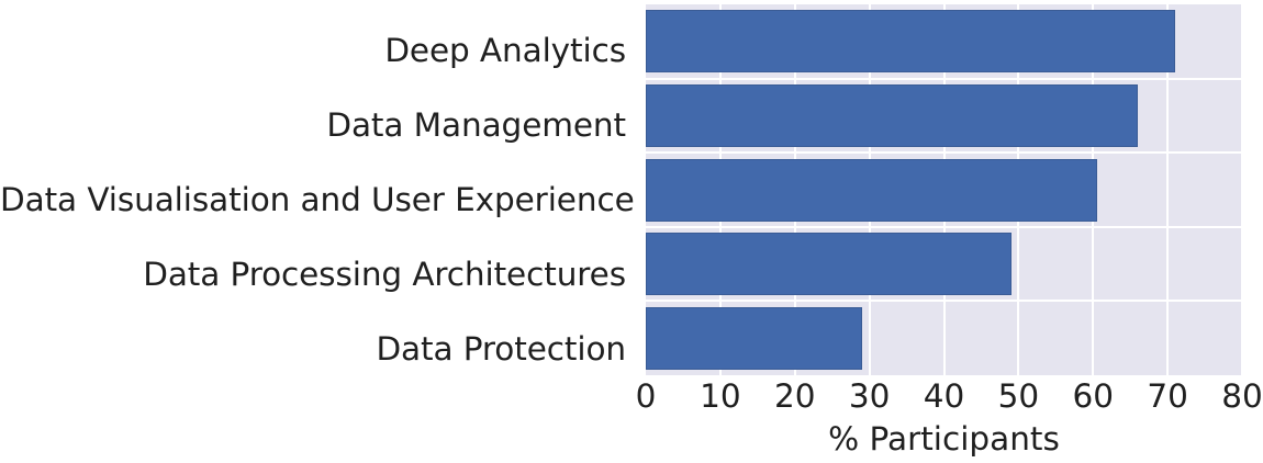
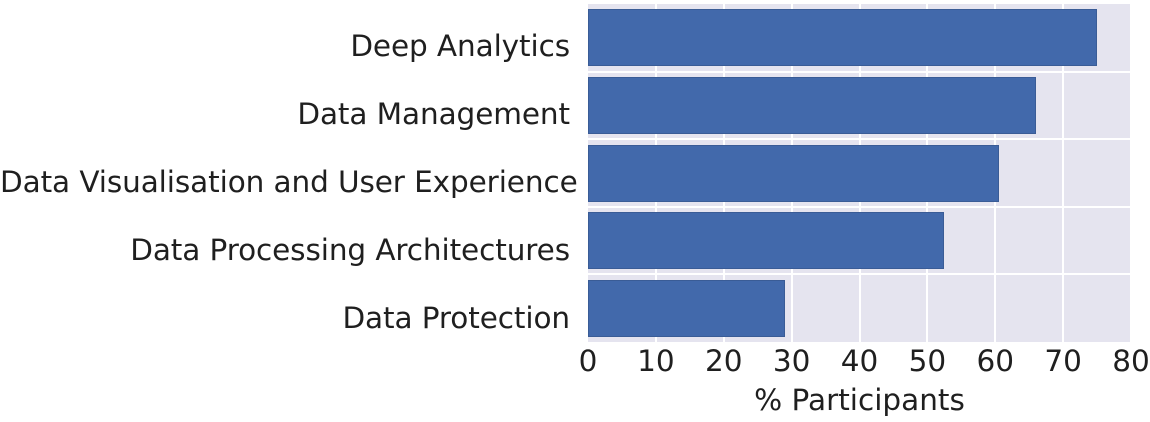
Deep Analytics: 71 -> 75
Data Processing Architectures: 49 -> 52
